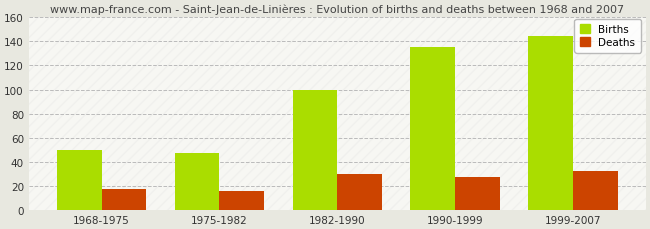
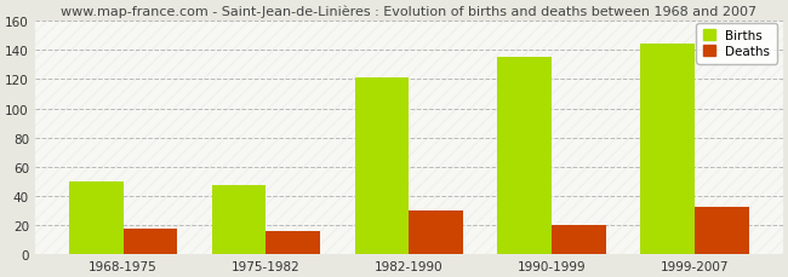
Births/1982-1990: 100 -> 121
Deaths/1990-1999: 27 -> 20
